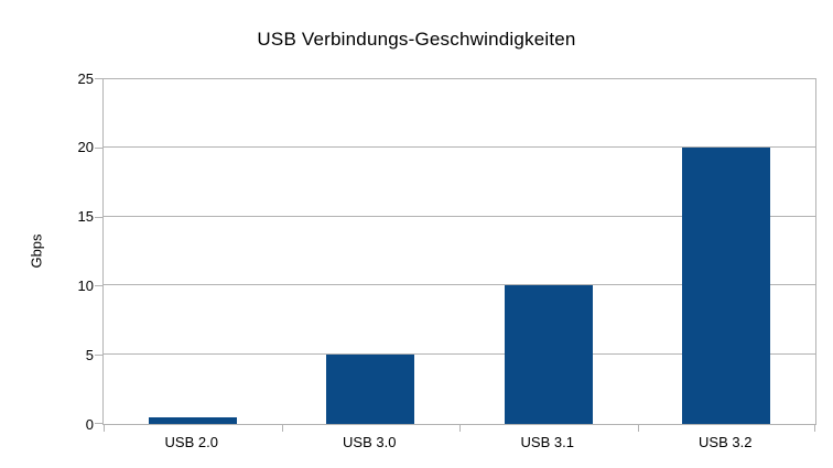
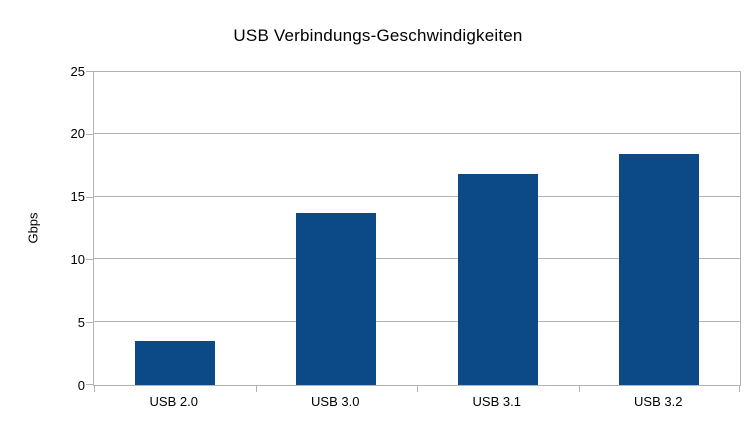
USB 2.0: 0.5 -> 3.5
USB 3.0: 5.0 -> 13.7
USB 3.1: 10.0 -> 16.8
USB 3.2: 20.0 -> 18.4
